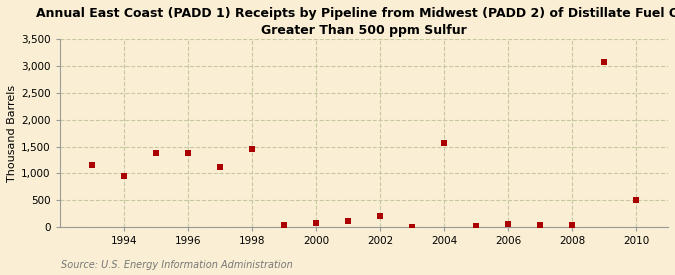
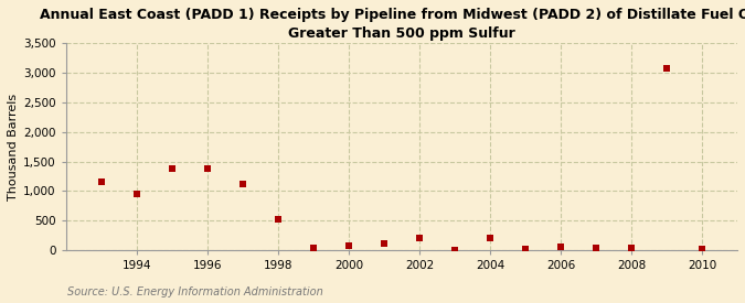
1998: 1,460 -> 520
2004: 1,560 -> 210
2010: 500 -> 20
